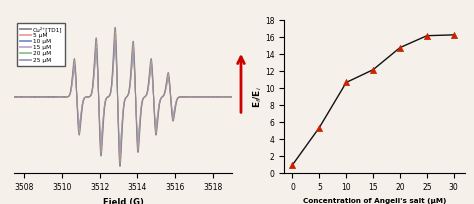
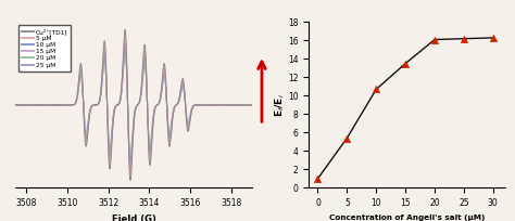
15: 12.2 -> 13.5
20: 14.8 -> 16.1
